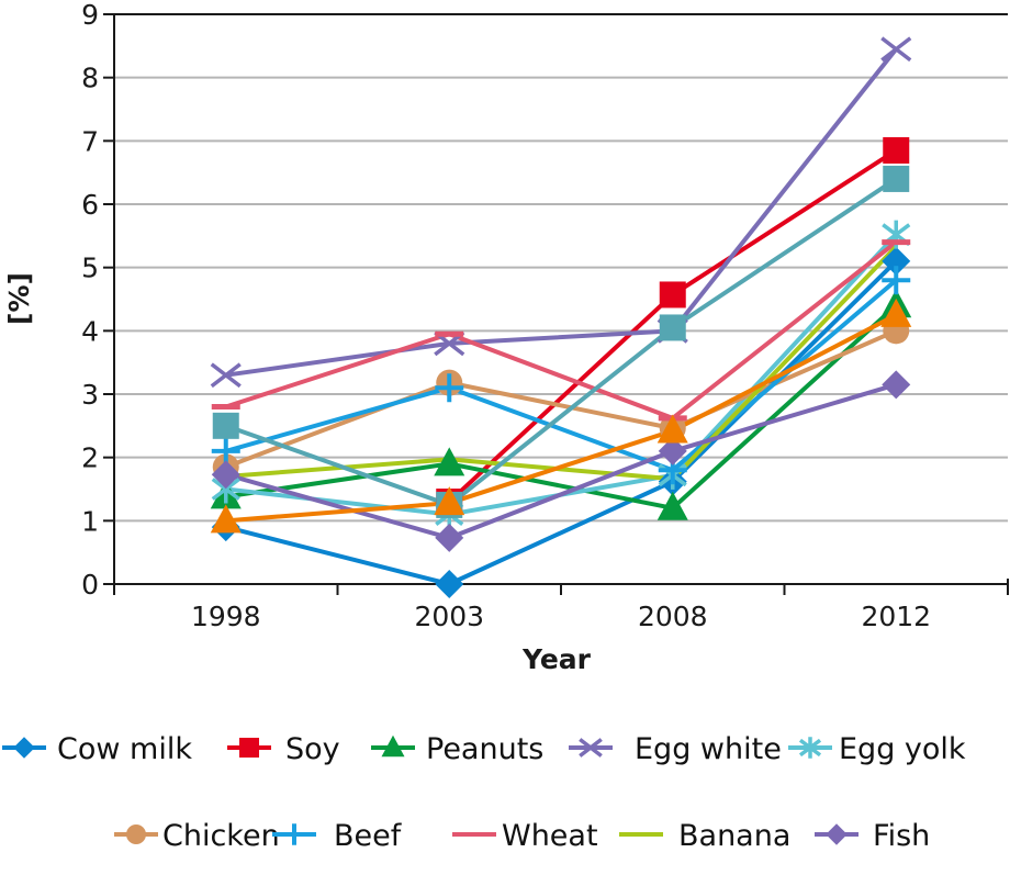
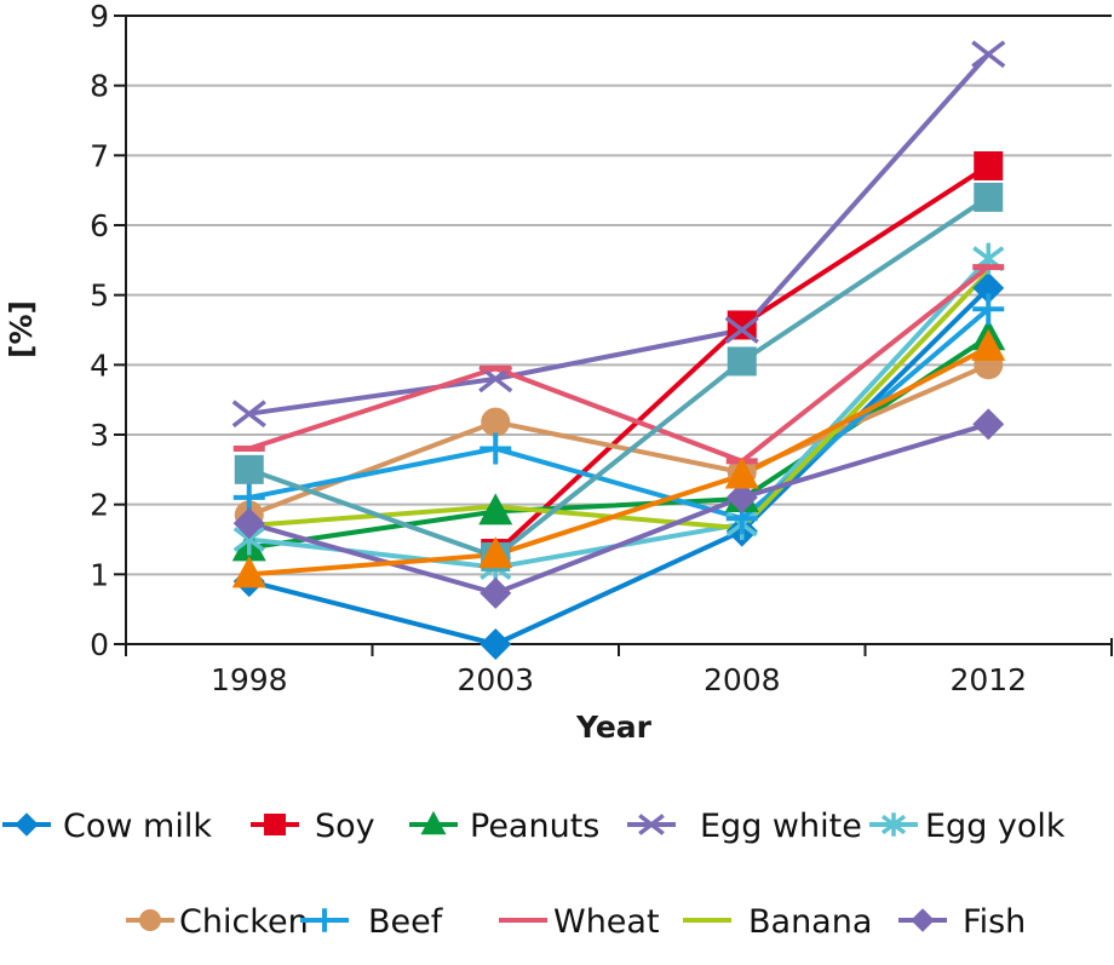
Beef/2003: 3.1 -> 2.8
Peanuts/2008: 1.2 -> 2.1
Egg white/2008: 4.0 -> 4.5
